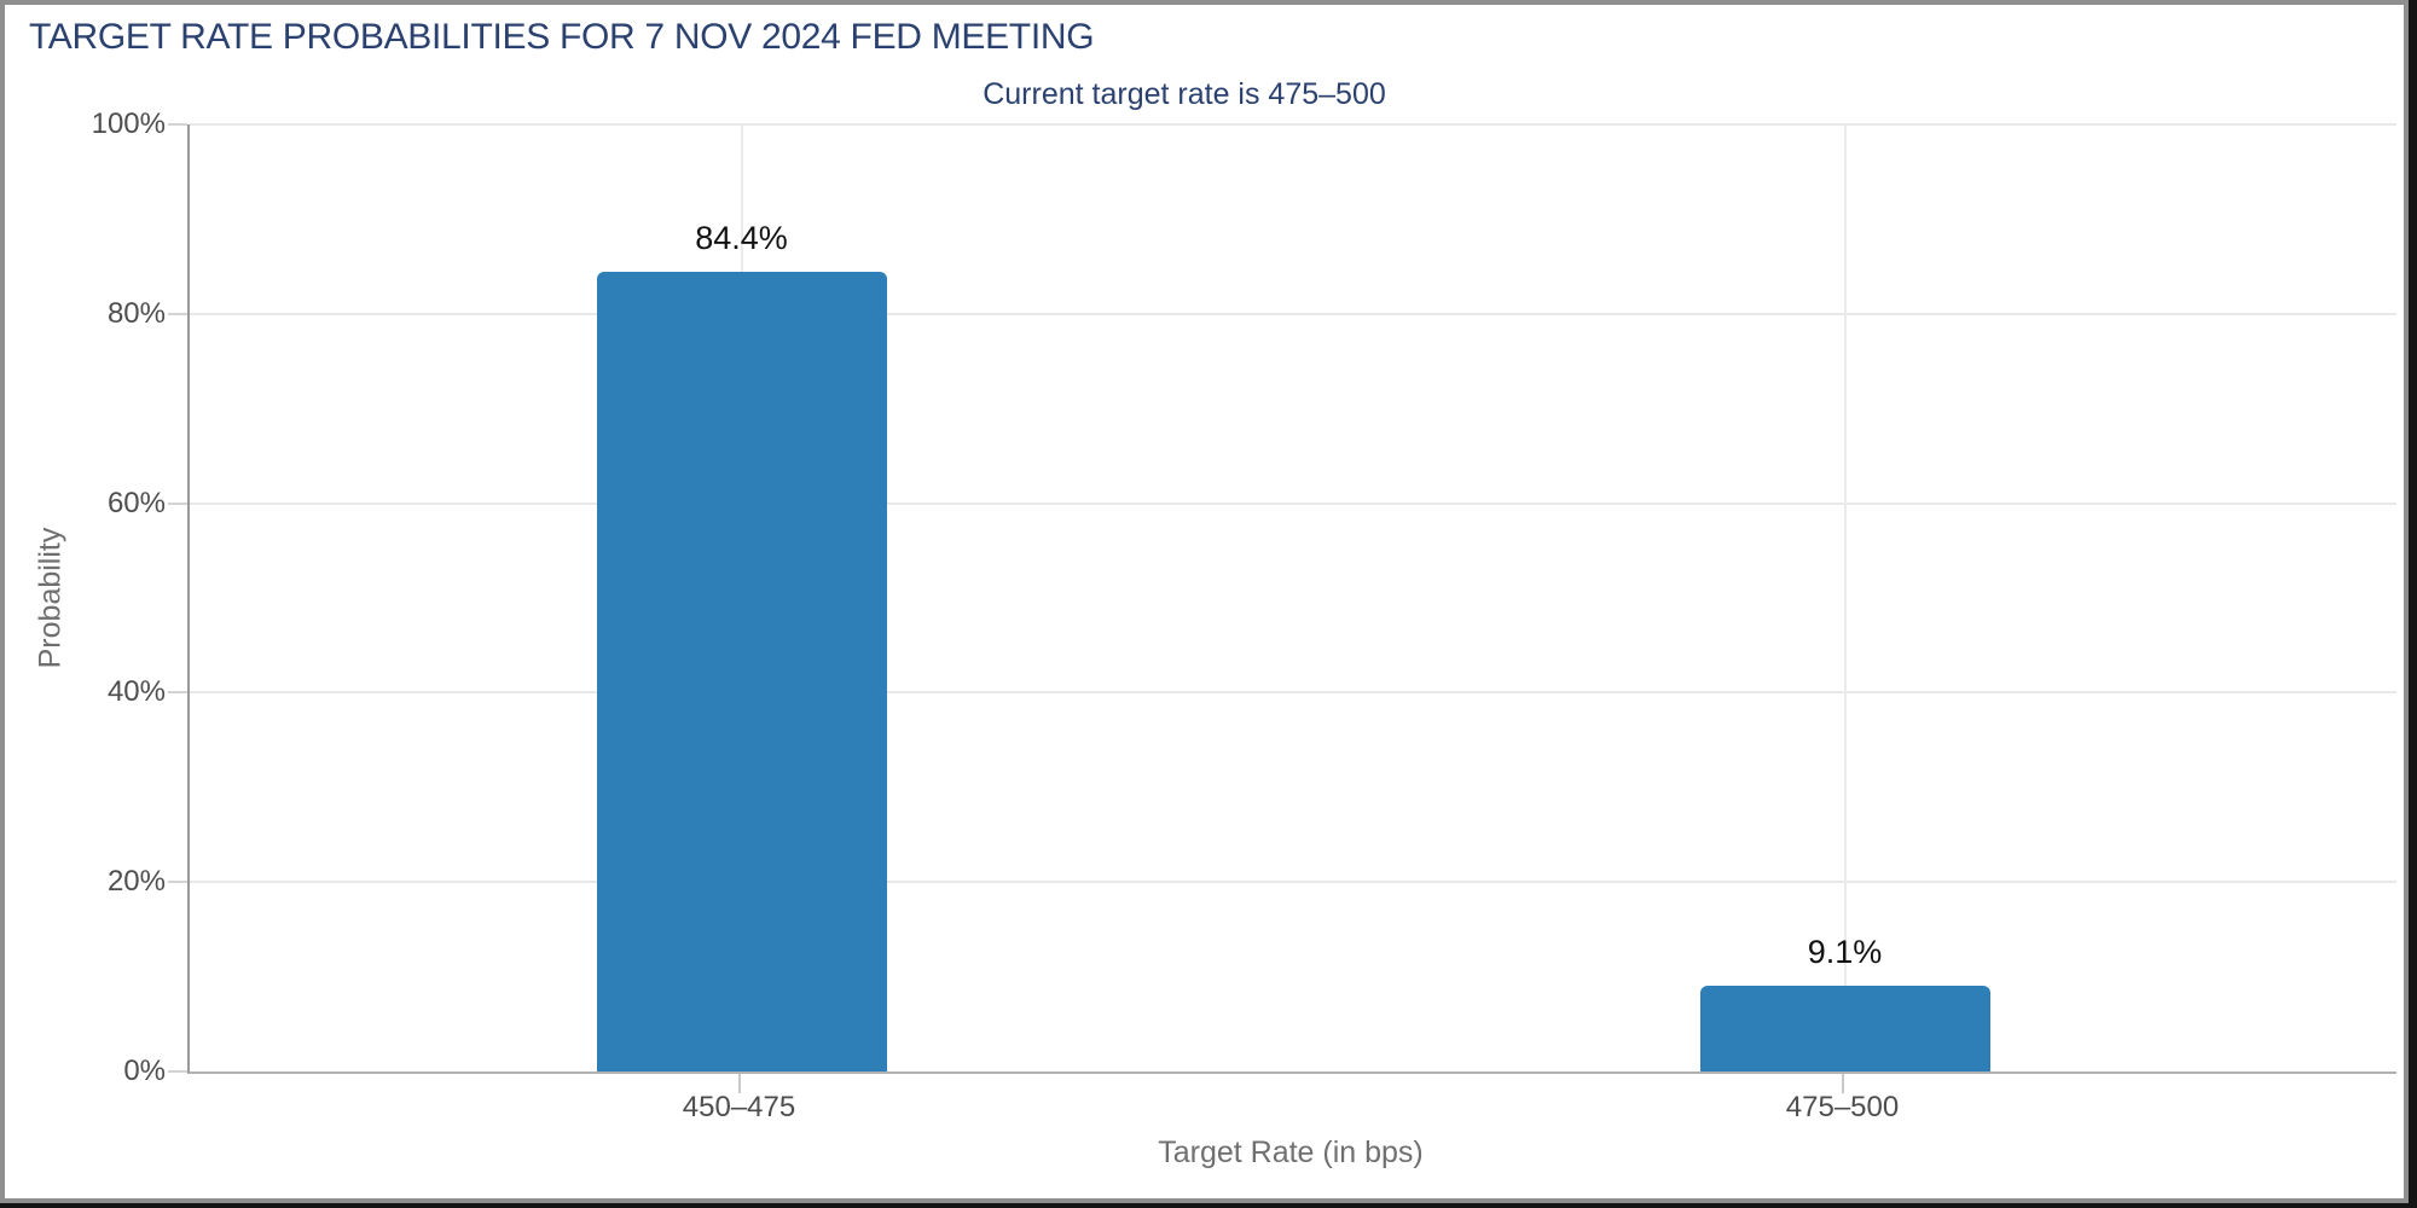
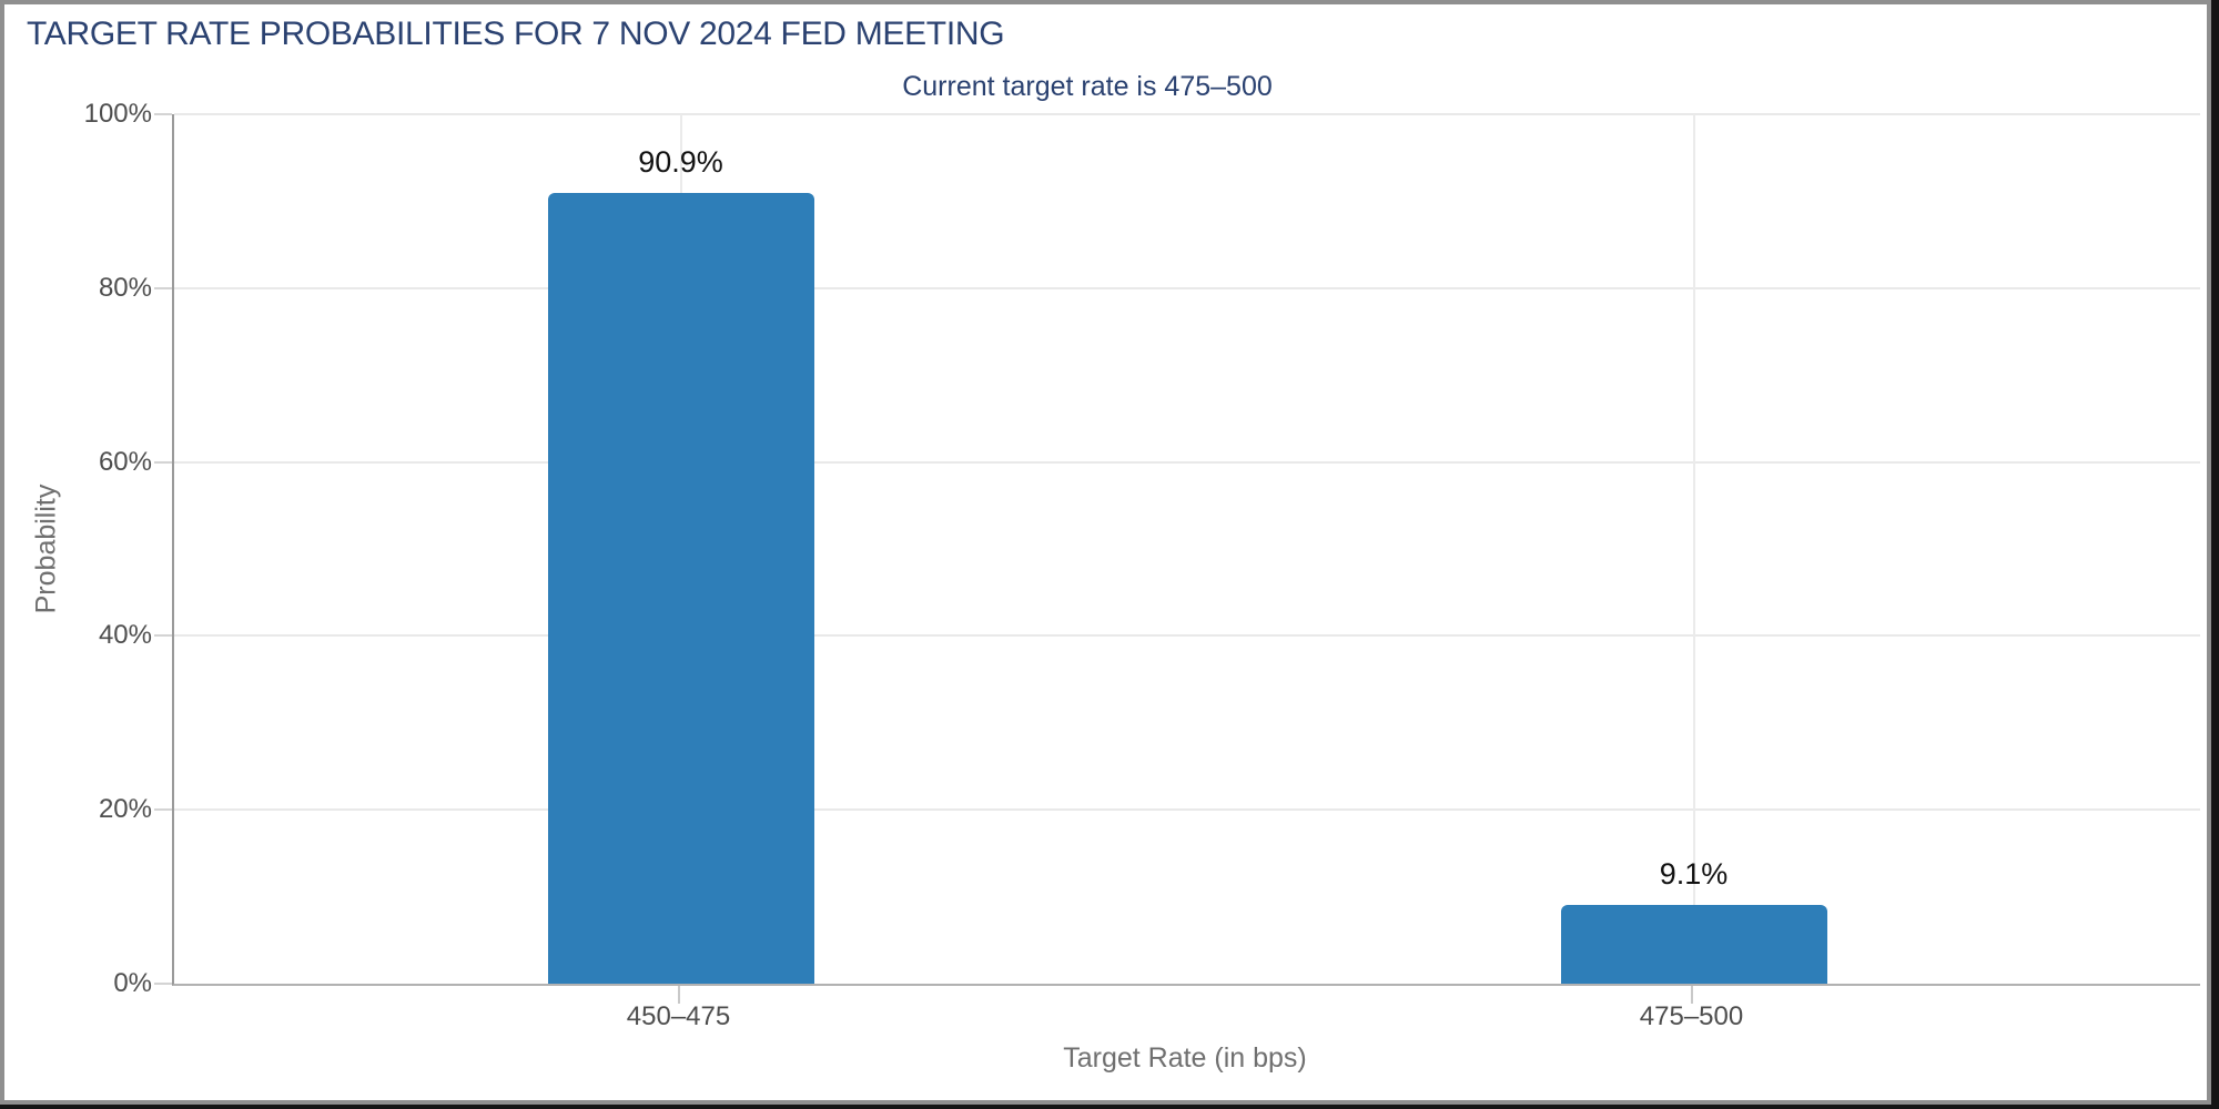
450–475: 84.4% -> 90.9%
